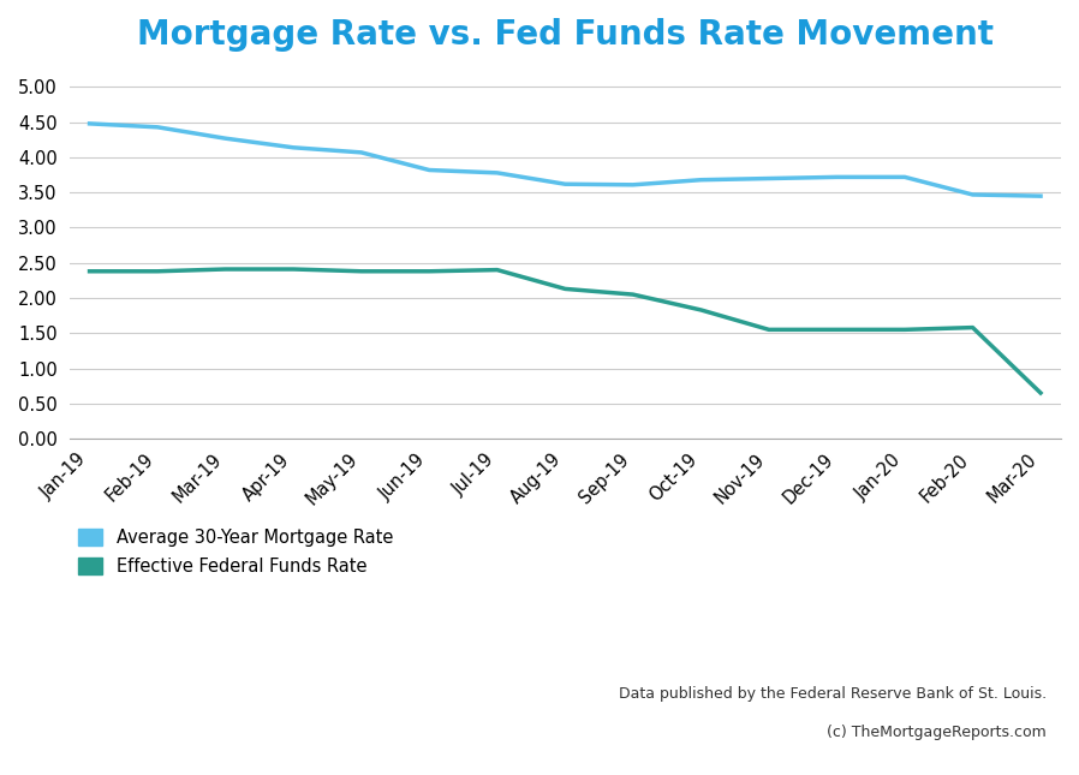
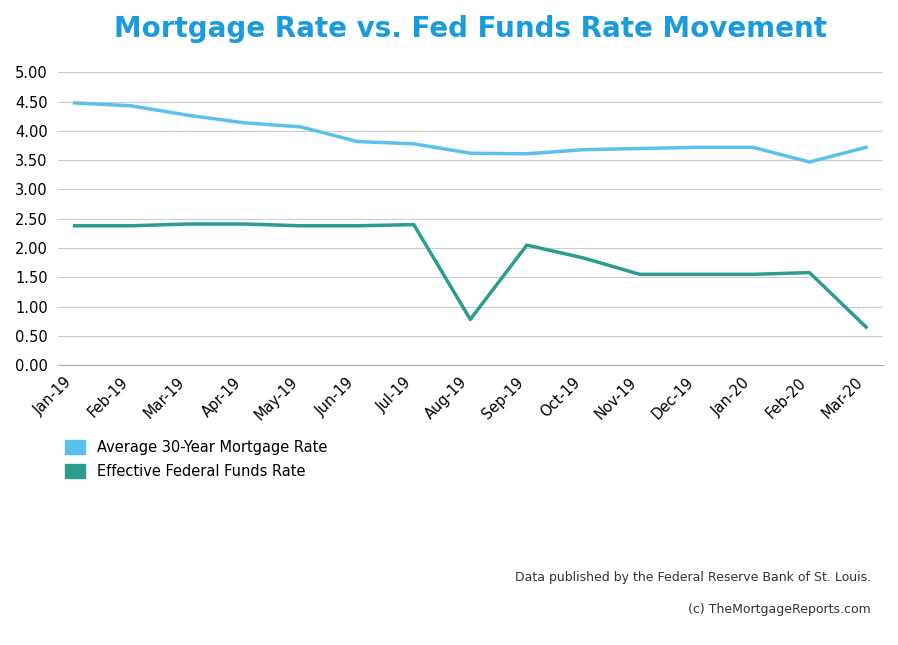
Effective Federal Funds Rate/Aug-19: 2.13 -> 0.78
Average 30-Year Mortgage Rate/Mar-20: 3.45 -> 3.72
